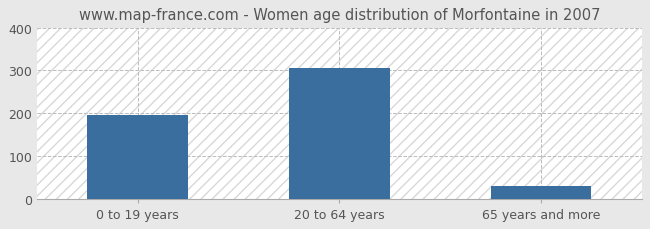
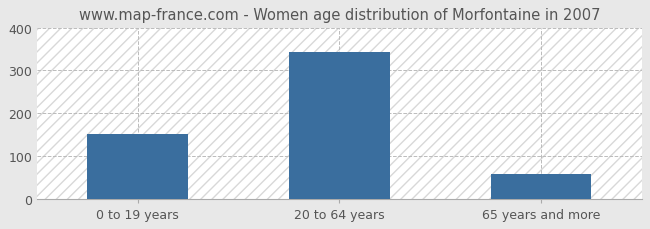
0 to 19 years: 195 -> 152
20 to 64 years: 305 -> 342
65 years and more: 30 -> 57
